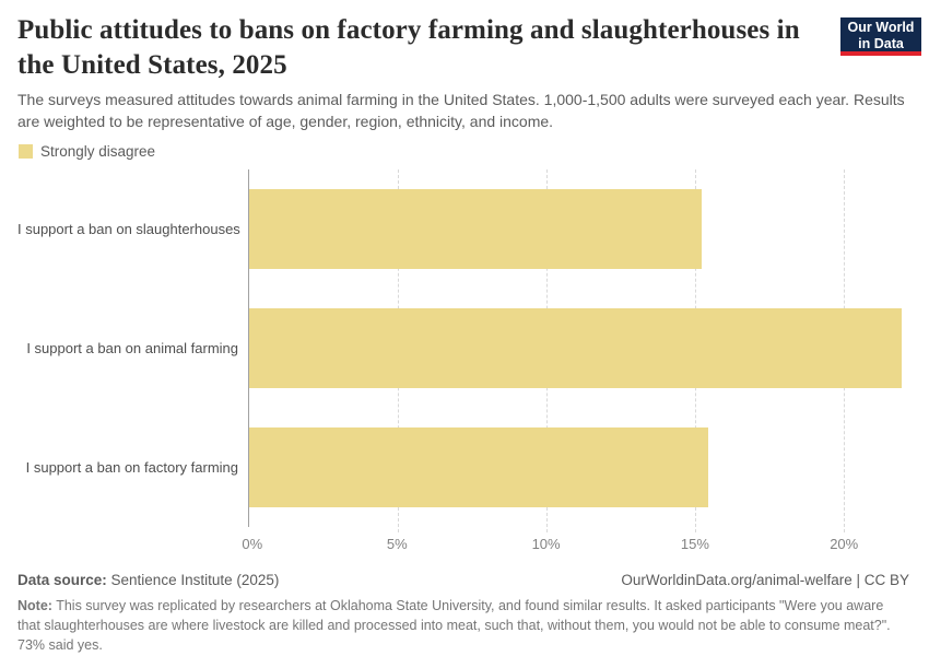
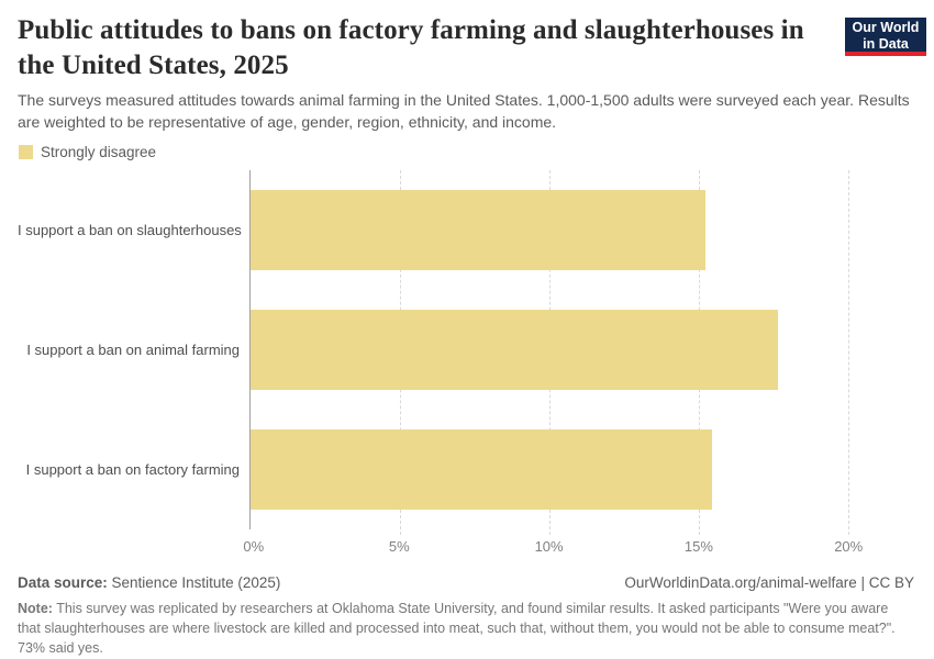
I support a ban on animal farming: 21.9% -> 17.6%
